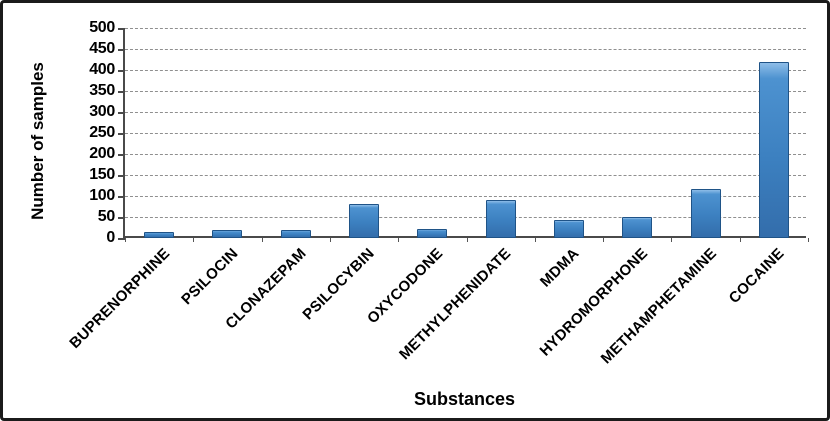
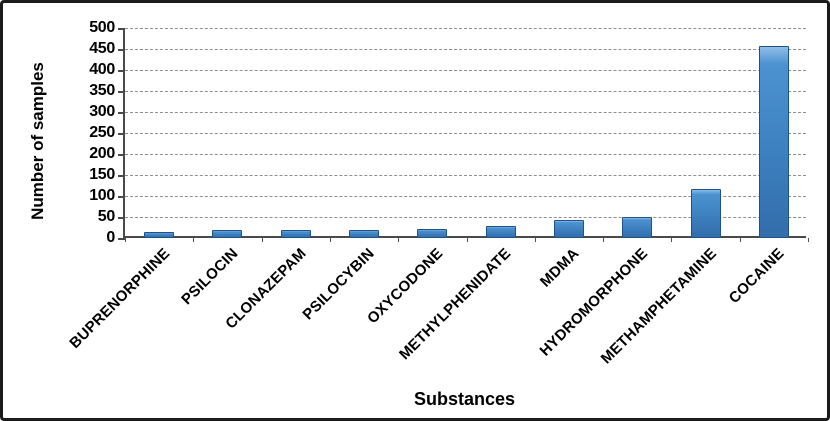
PSILOCYBIN: 80 -> 20
METHYLPHENIDATE: 90 -> 30
COCAINE: 420 -> 460
